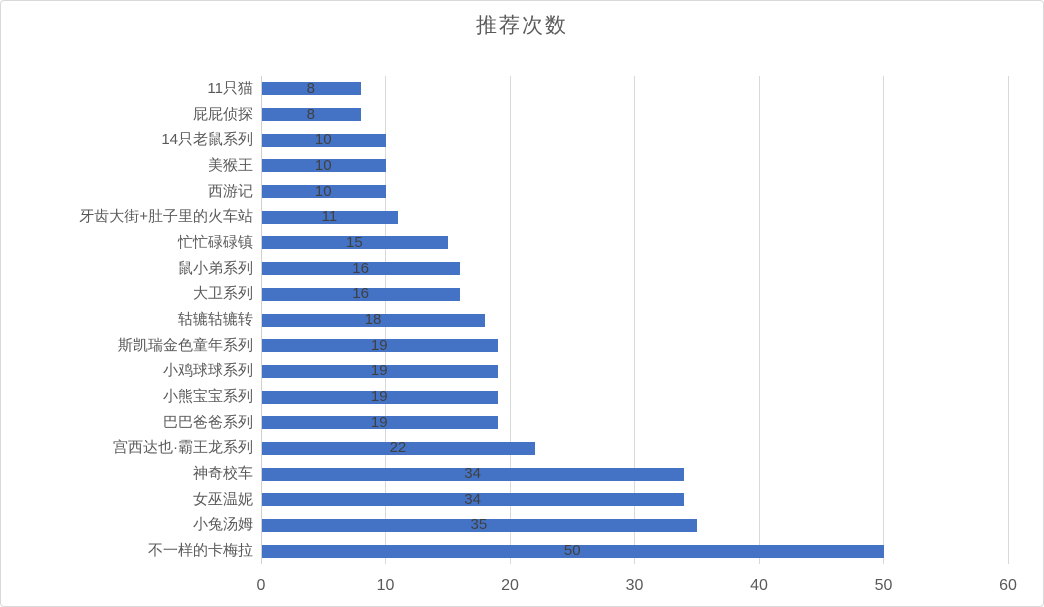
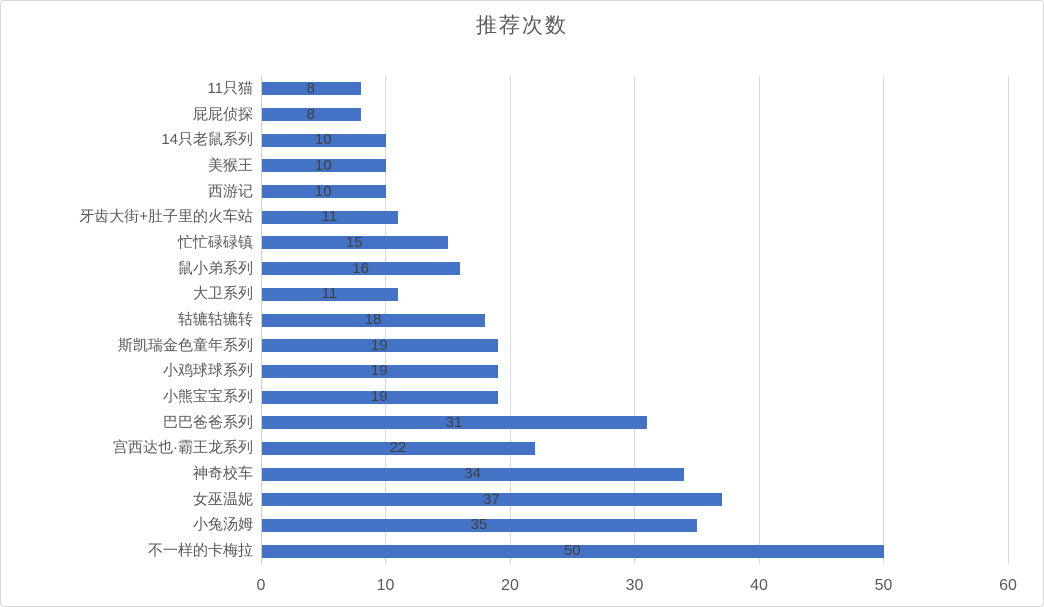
大卫系列: 16 -> 11
巴巴爸爸系列: 19 -> 31
女巫温妮: 34 -> 37
